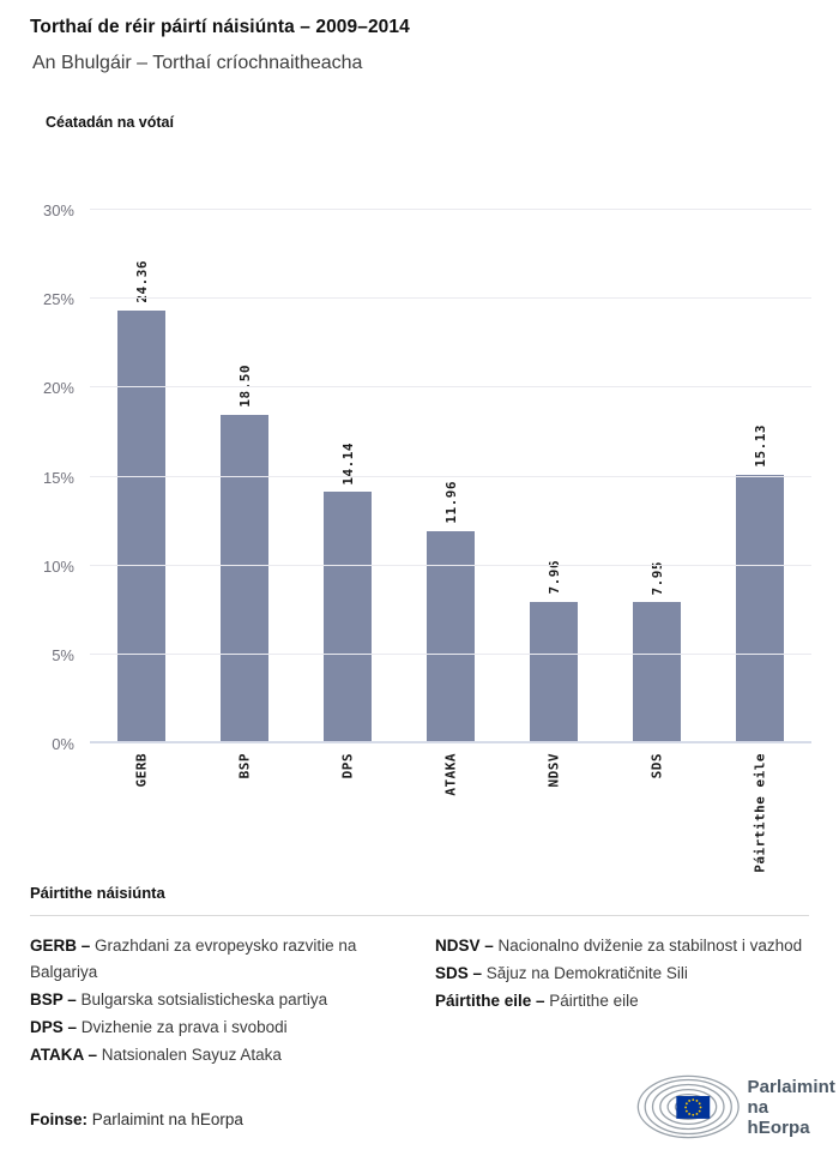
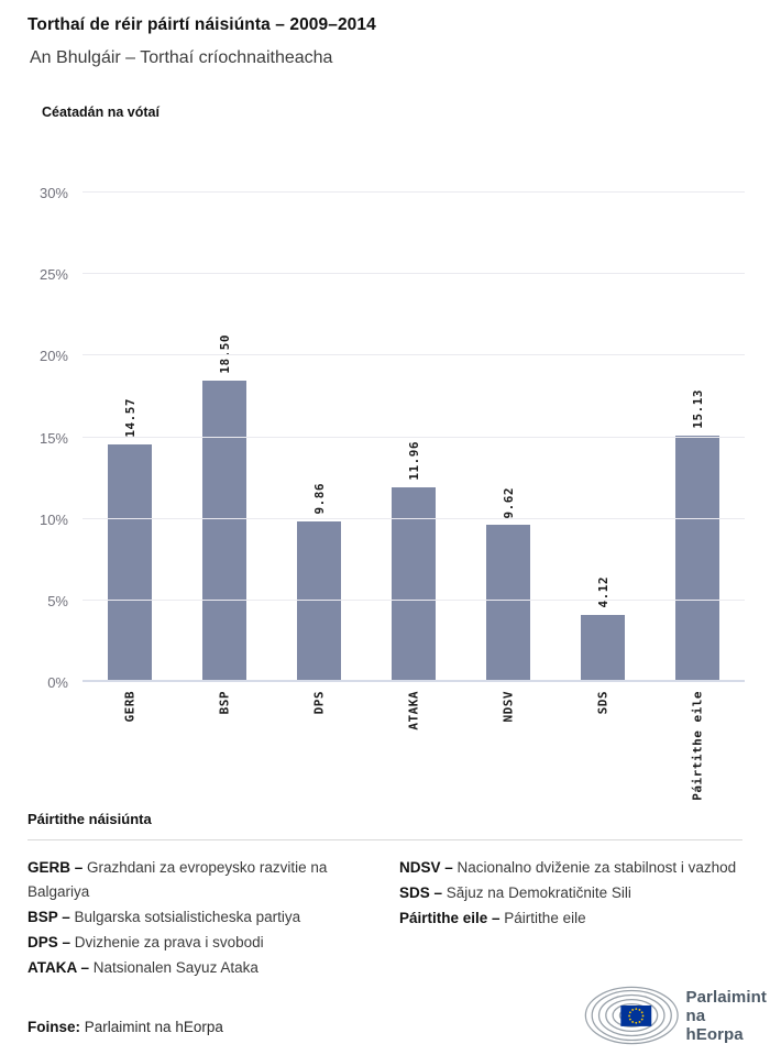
GERB: 24.36 -> 14.57
DPS: 14.14 -> 9.86
NDSV: 7.96 -> 9.62
SDS: 7.95 -> 4.12
